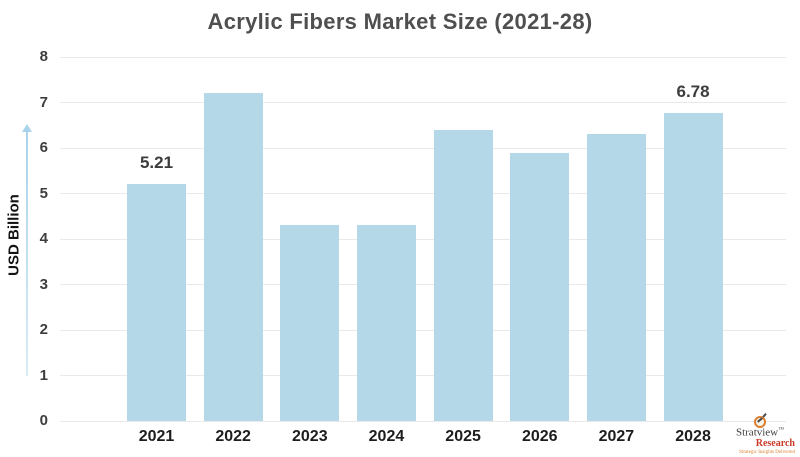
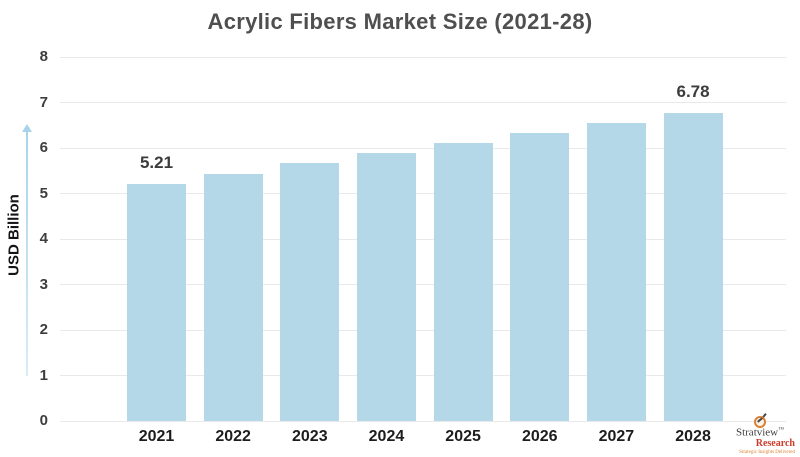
2022: 7.2 -> 5.4
2023: 4.3 -> 5.7
2024: 4.3 -> 5.9
2025: 6.4 -> 6.1
2026: 5.9 -> 6.3
2027: 6.3 -> 6.5
